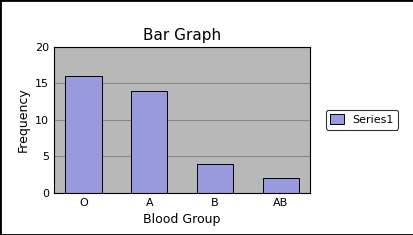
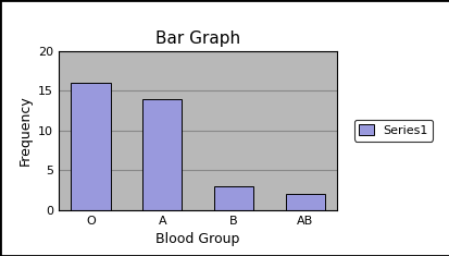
B: 4 -> 3
